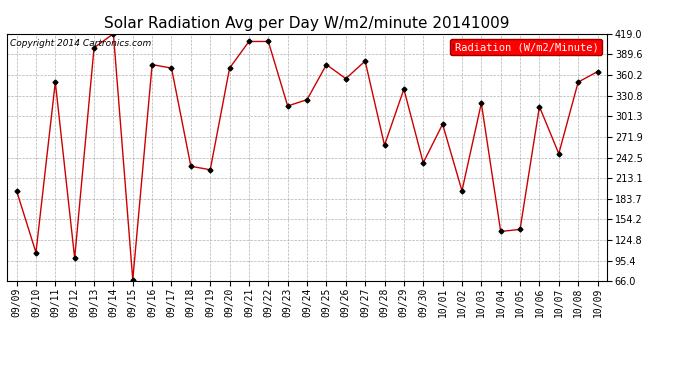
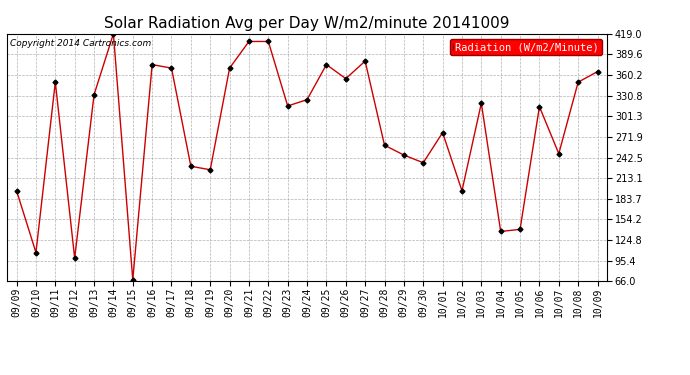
09/13: 399 -> 332
09/29: 340 -> 246
10/01: 290 -> 278
